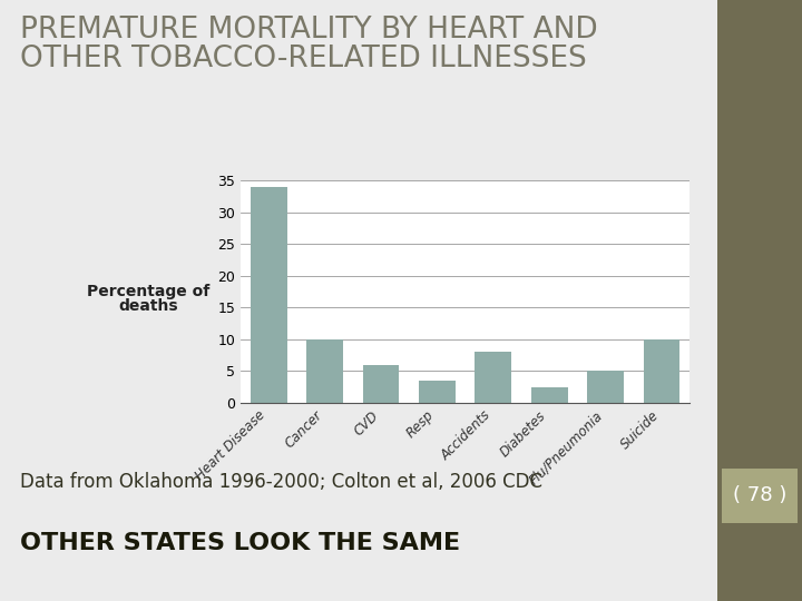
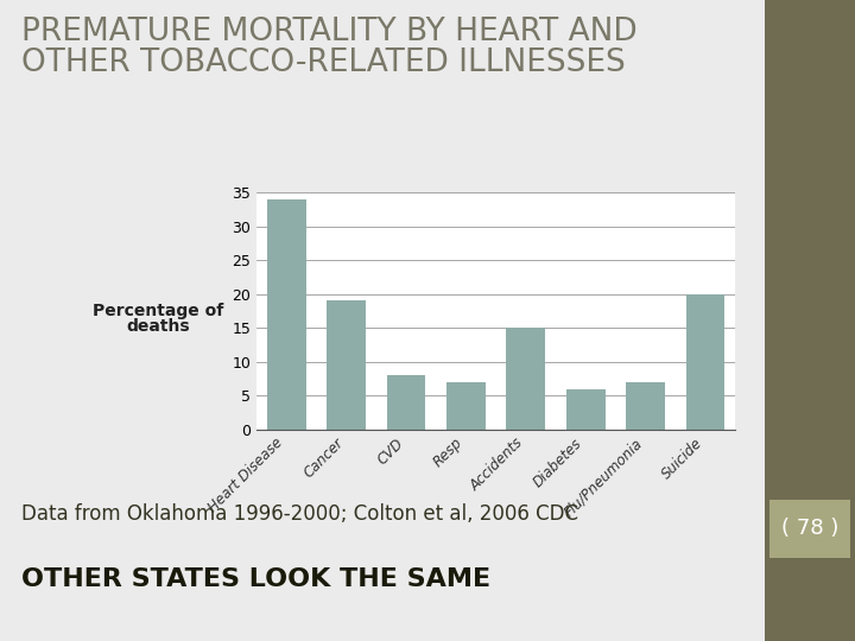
Cancer: 10.0 -> 19.0
CVD: 6.0 -> 8.0
Resp: 3.5 -> 7.0
Accidents: 8.0 -> 15.0
Diabetes: 2.5 -> 6.0
Flu/Pneumonia: 5.0 -> 7.0
Suicide: 10.0 -> 20.0
